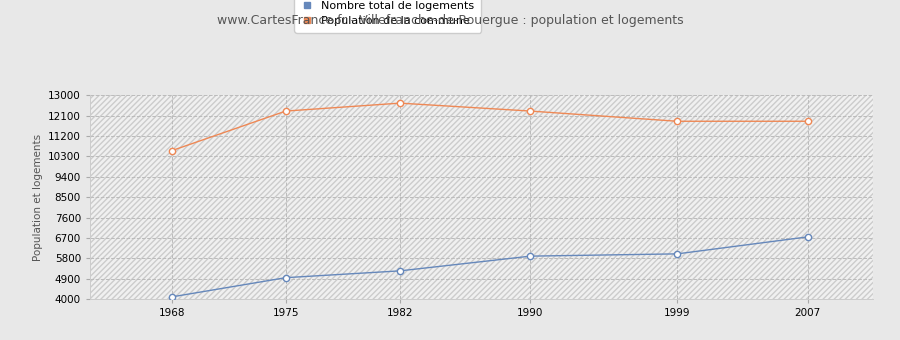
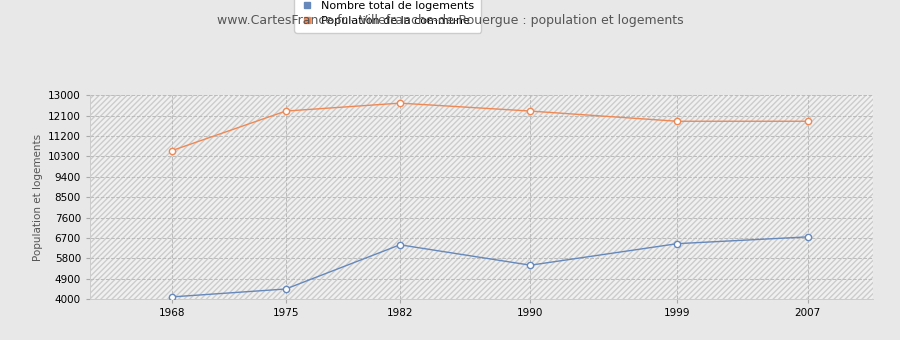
Nombre total de logements/1975: 4950 -> 4450
Nombre total de logements/1982: 5250 -> 6400
Nombre total de logements/1990: 5900 -> 5500
Nombre total de logements/1999: 6000 -> 6450
